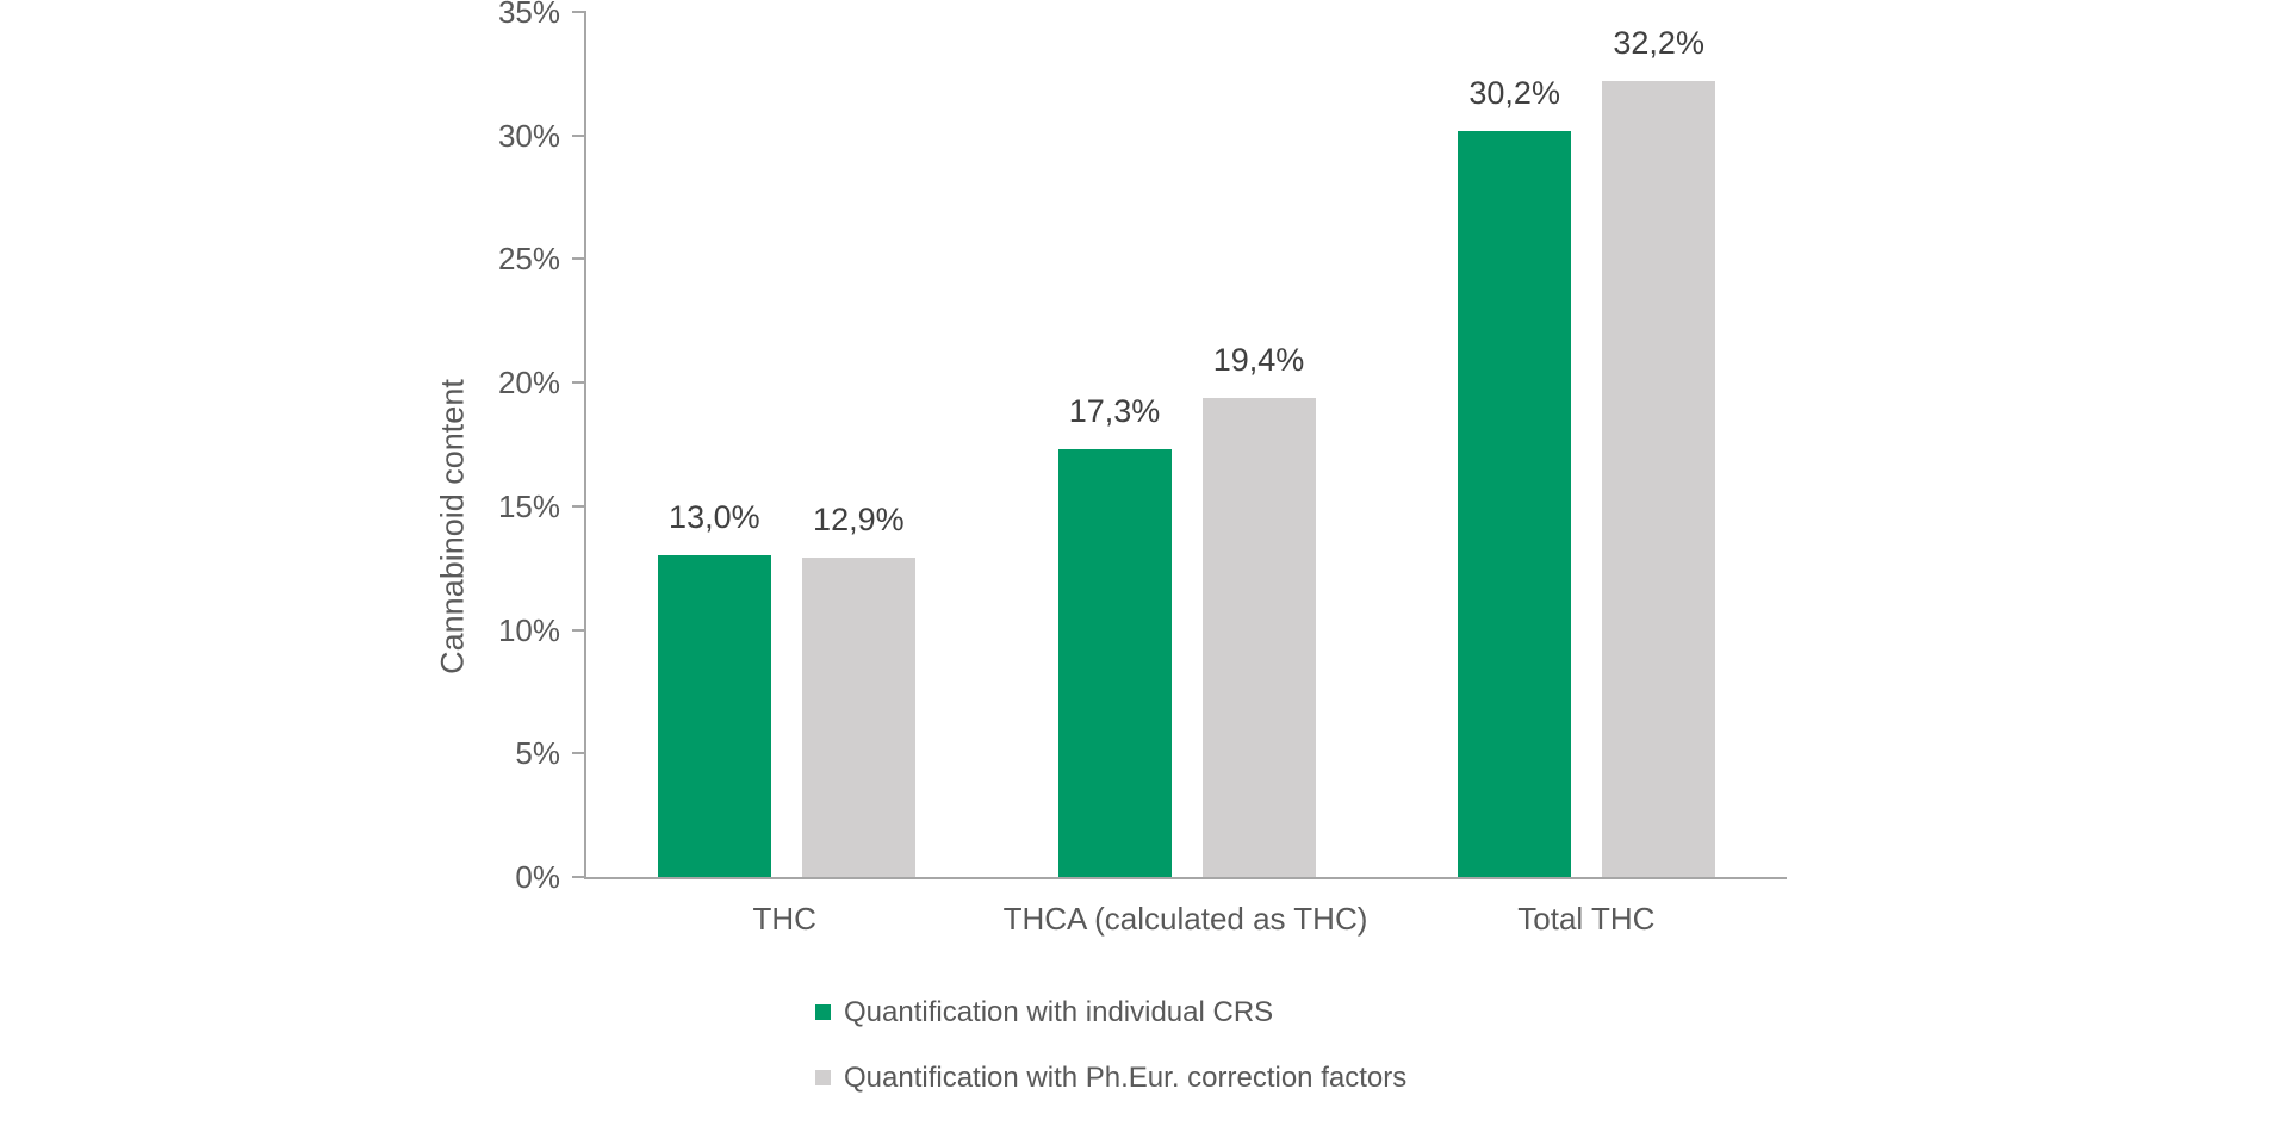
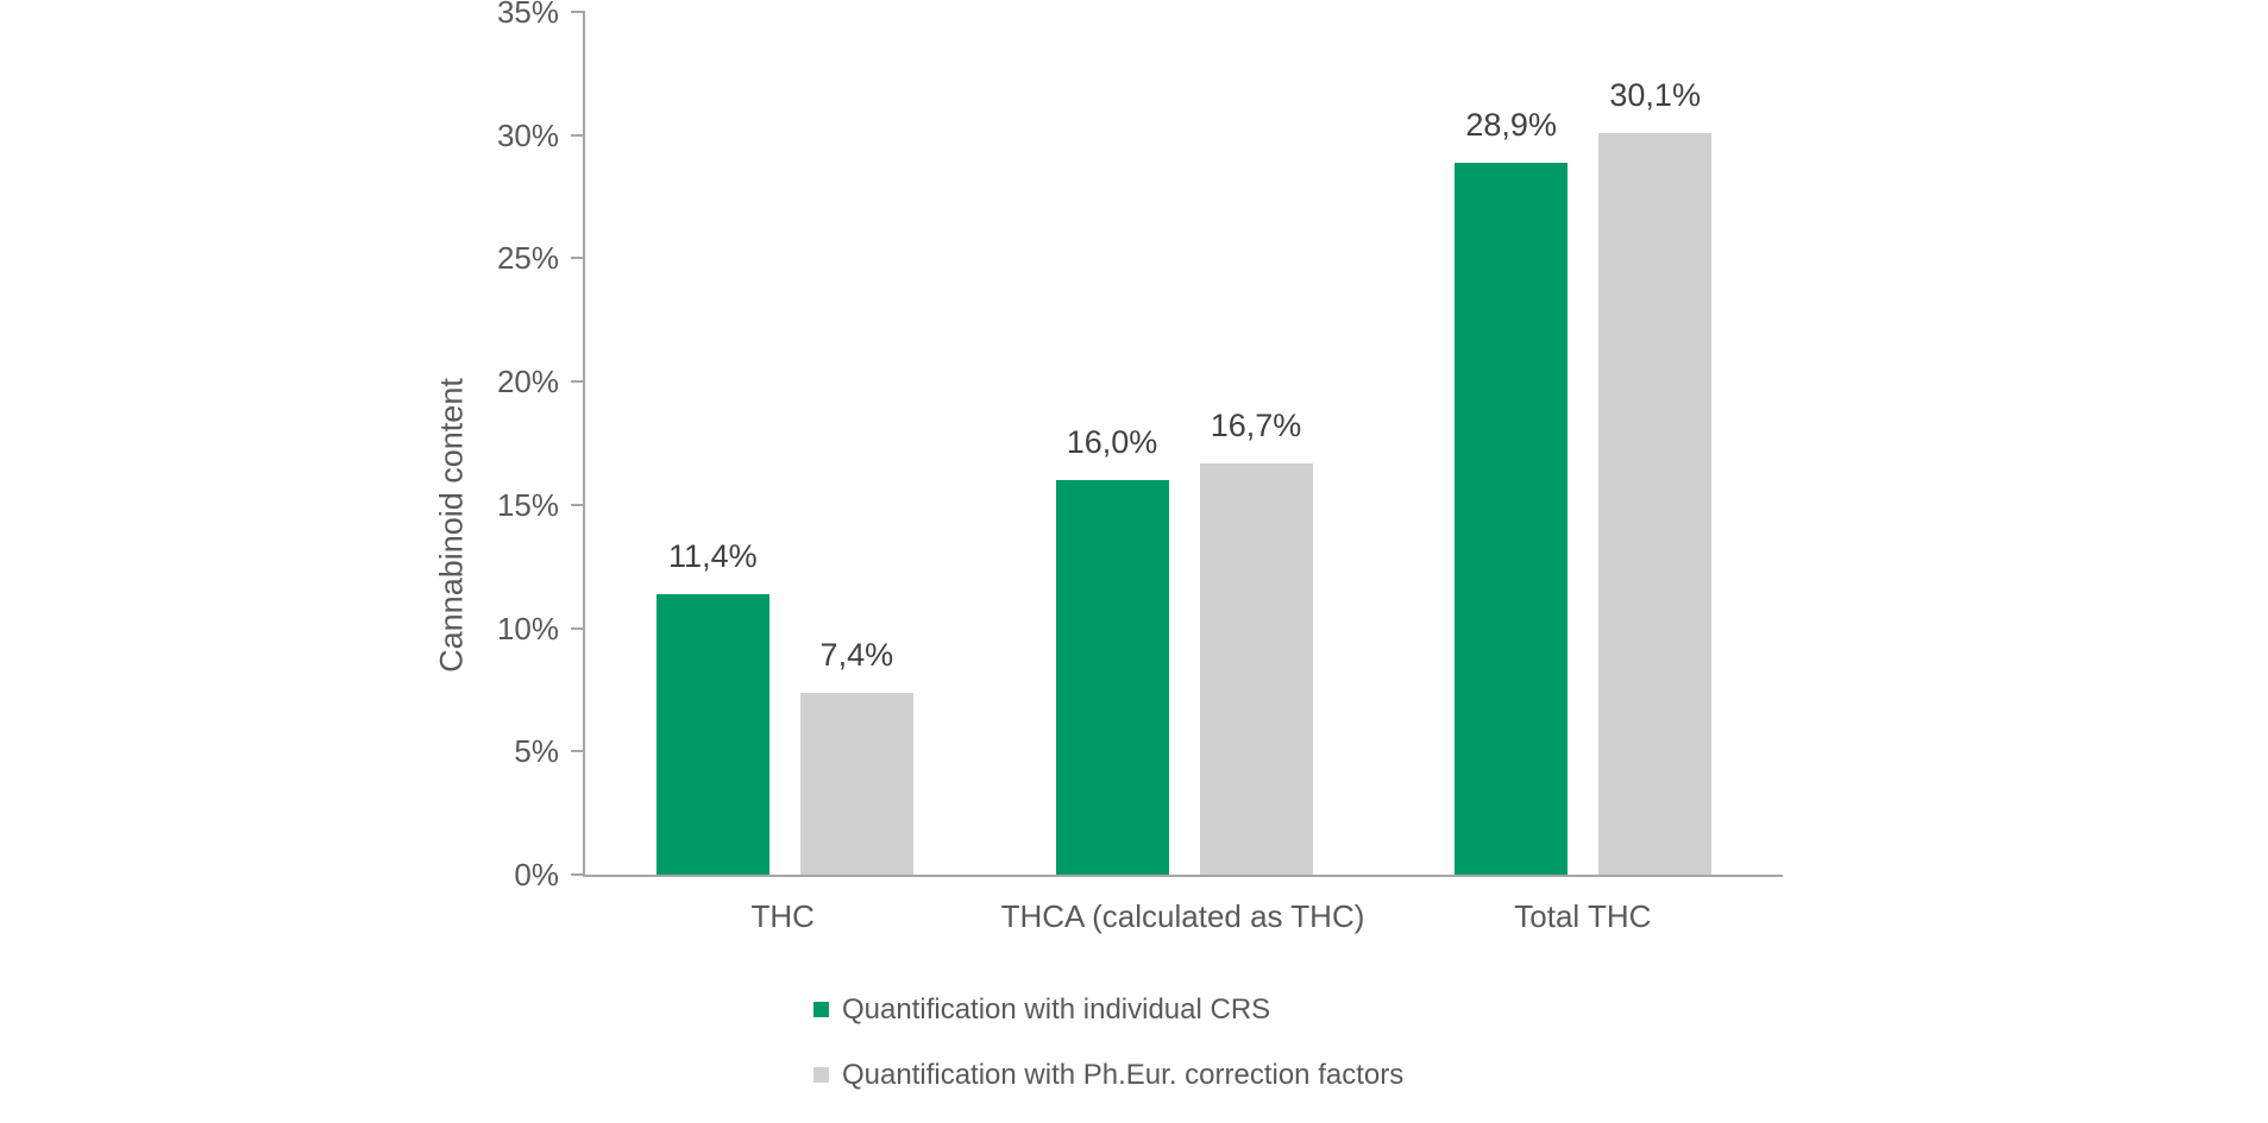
Quantification with individual CRS/THC: 13,0% -> 11,4%
Quantification with Ph.Eur. correction factors/THC: 12,9% -> 7,4%
Quantification with individual CRS/THCA (calculated as THC): 17,3% -> 16,0%
Quantification with Ph.Eur. correction factors/THCA (calculated as THC): 19,4% -> 16,7%
Quantification with individual CRS/Total THC: 30,2% -> 28,9%
Quantification with Ph.Eur. correction factors/Total THC: 32,2% -> 30,1%
